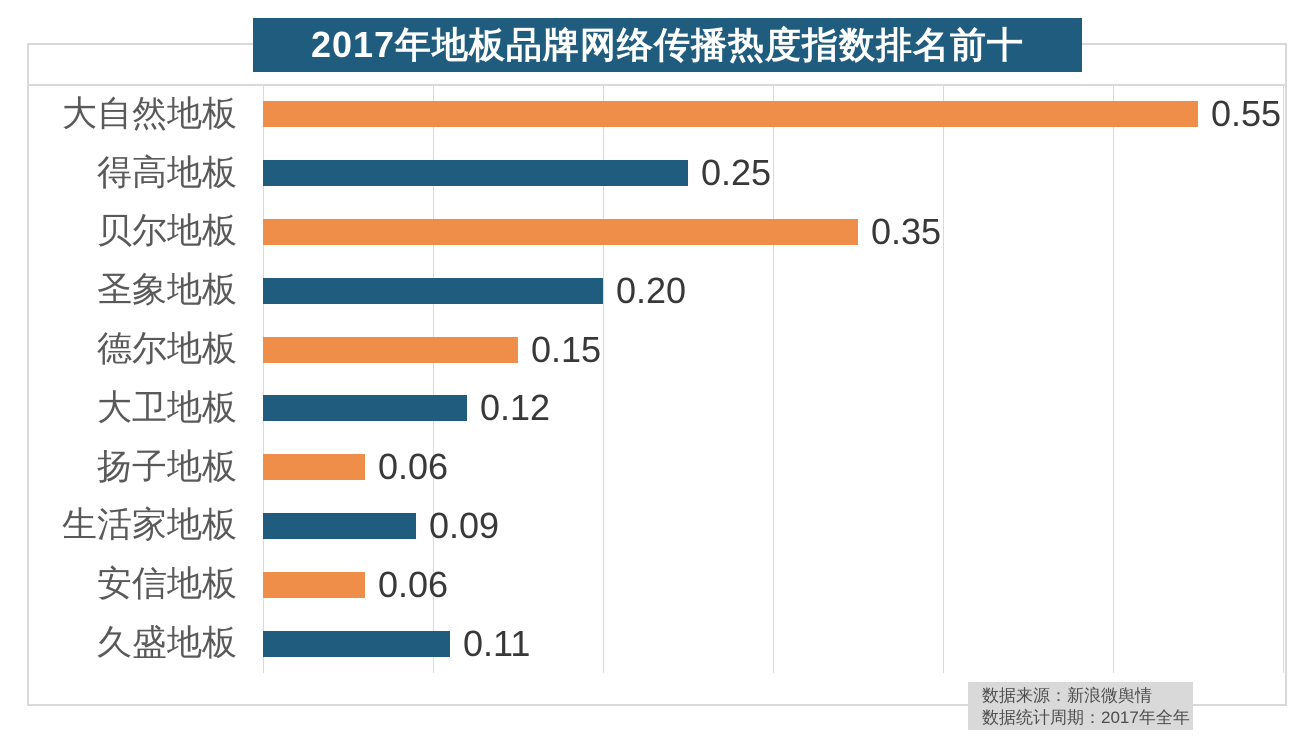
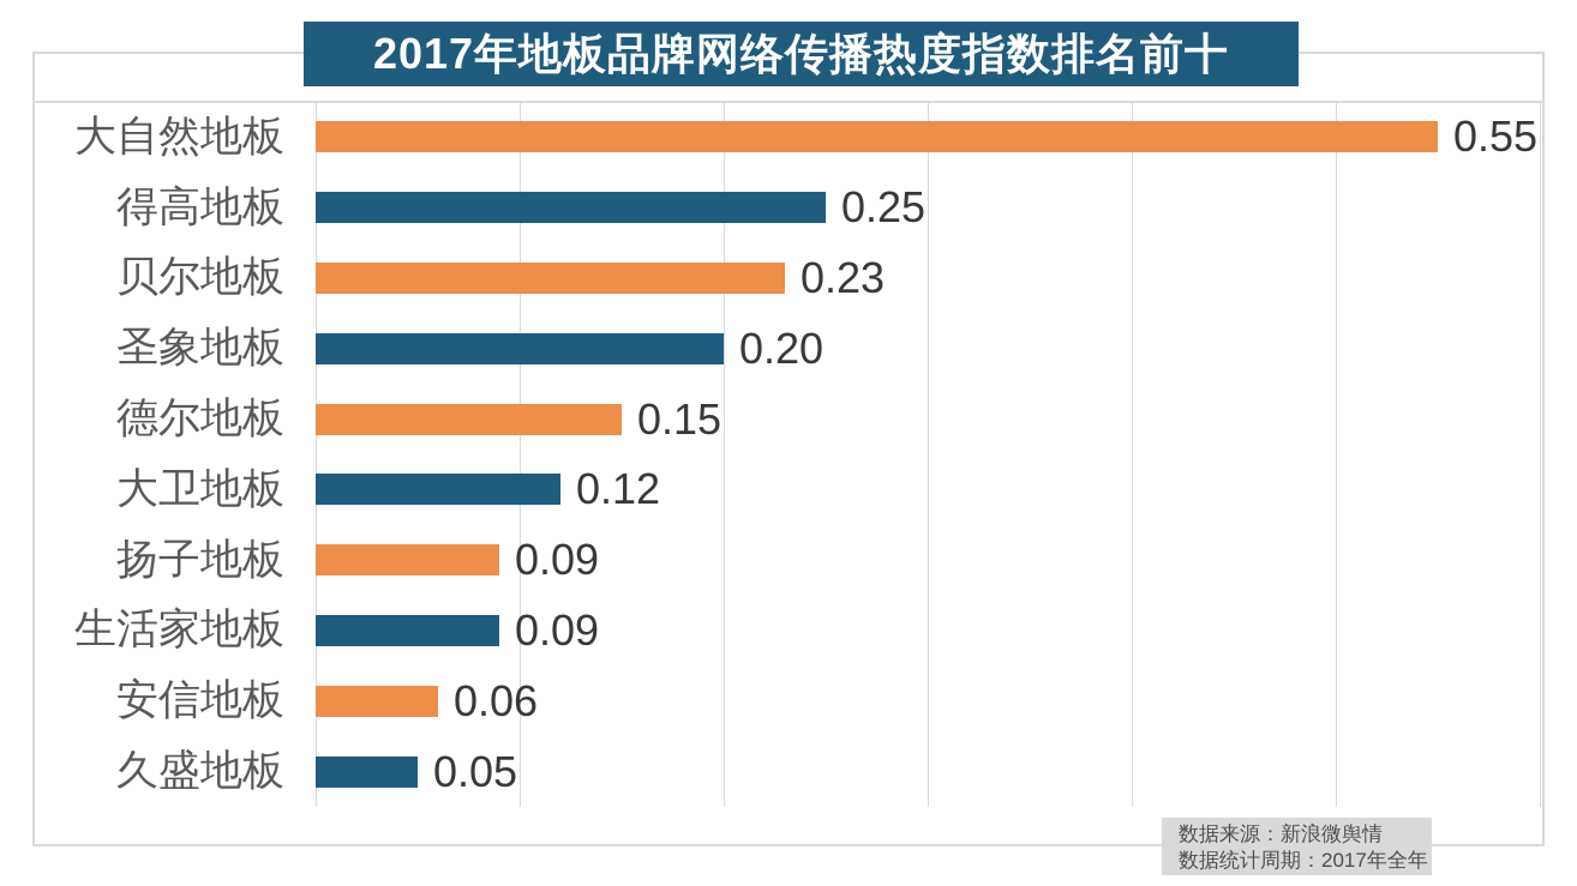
贝尔地板: 0.35 -> 0.23
扬子地板: 0.06 -> 0.09
久盛地板: 0.11 -> 0.05
